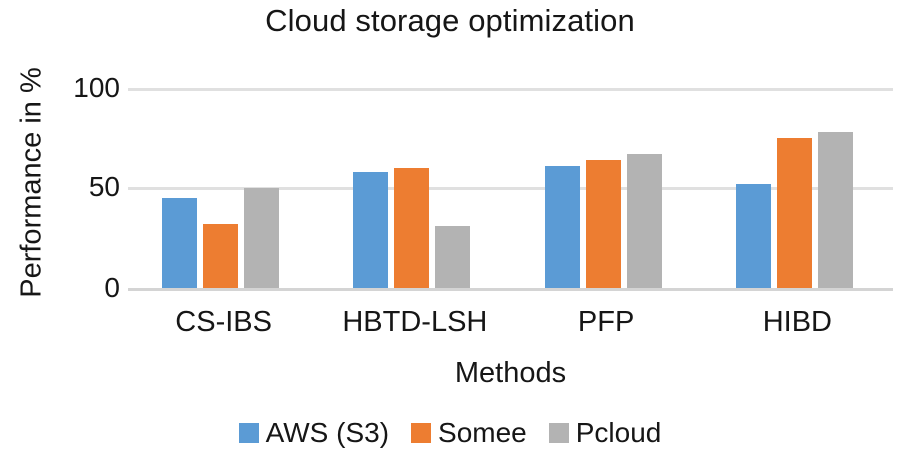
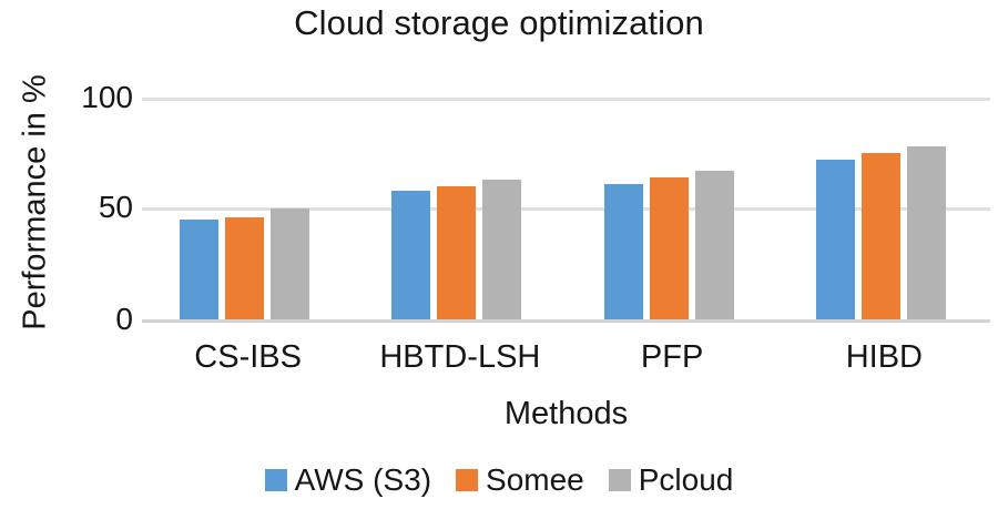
Somee/CS-IBS: 32 -> 46
Pcloud/HBTD-LSH: 31 -> 63
AWS (S3)/HIBD: 52 -> 72
